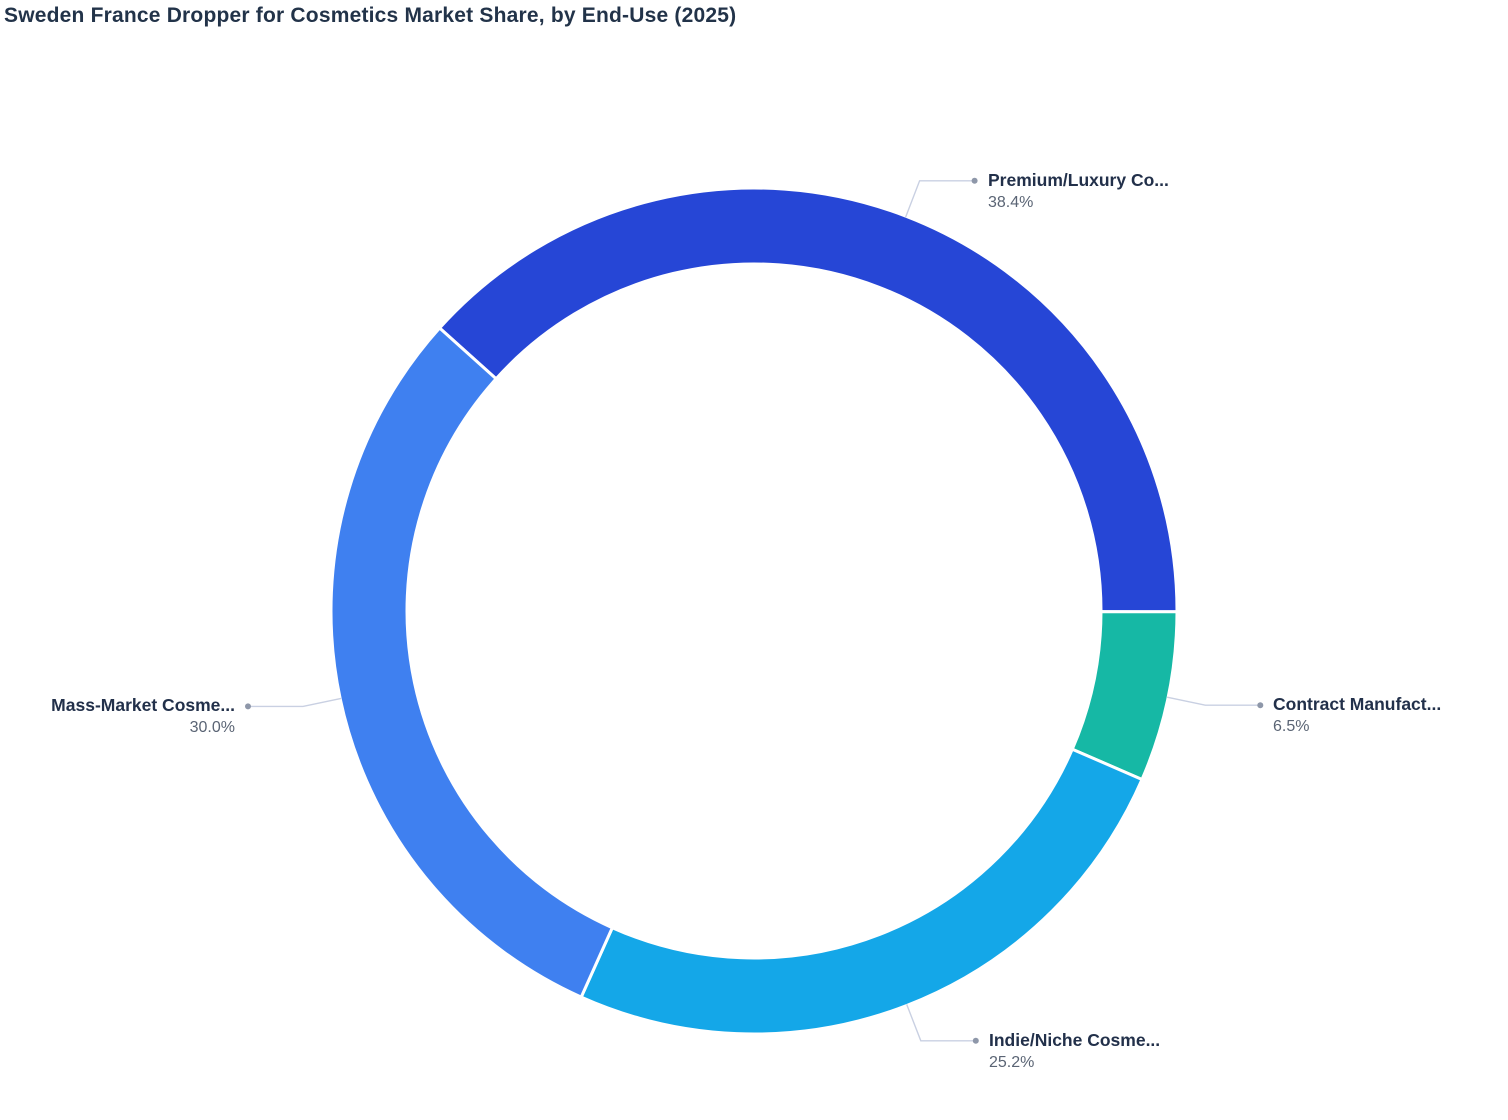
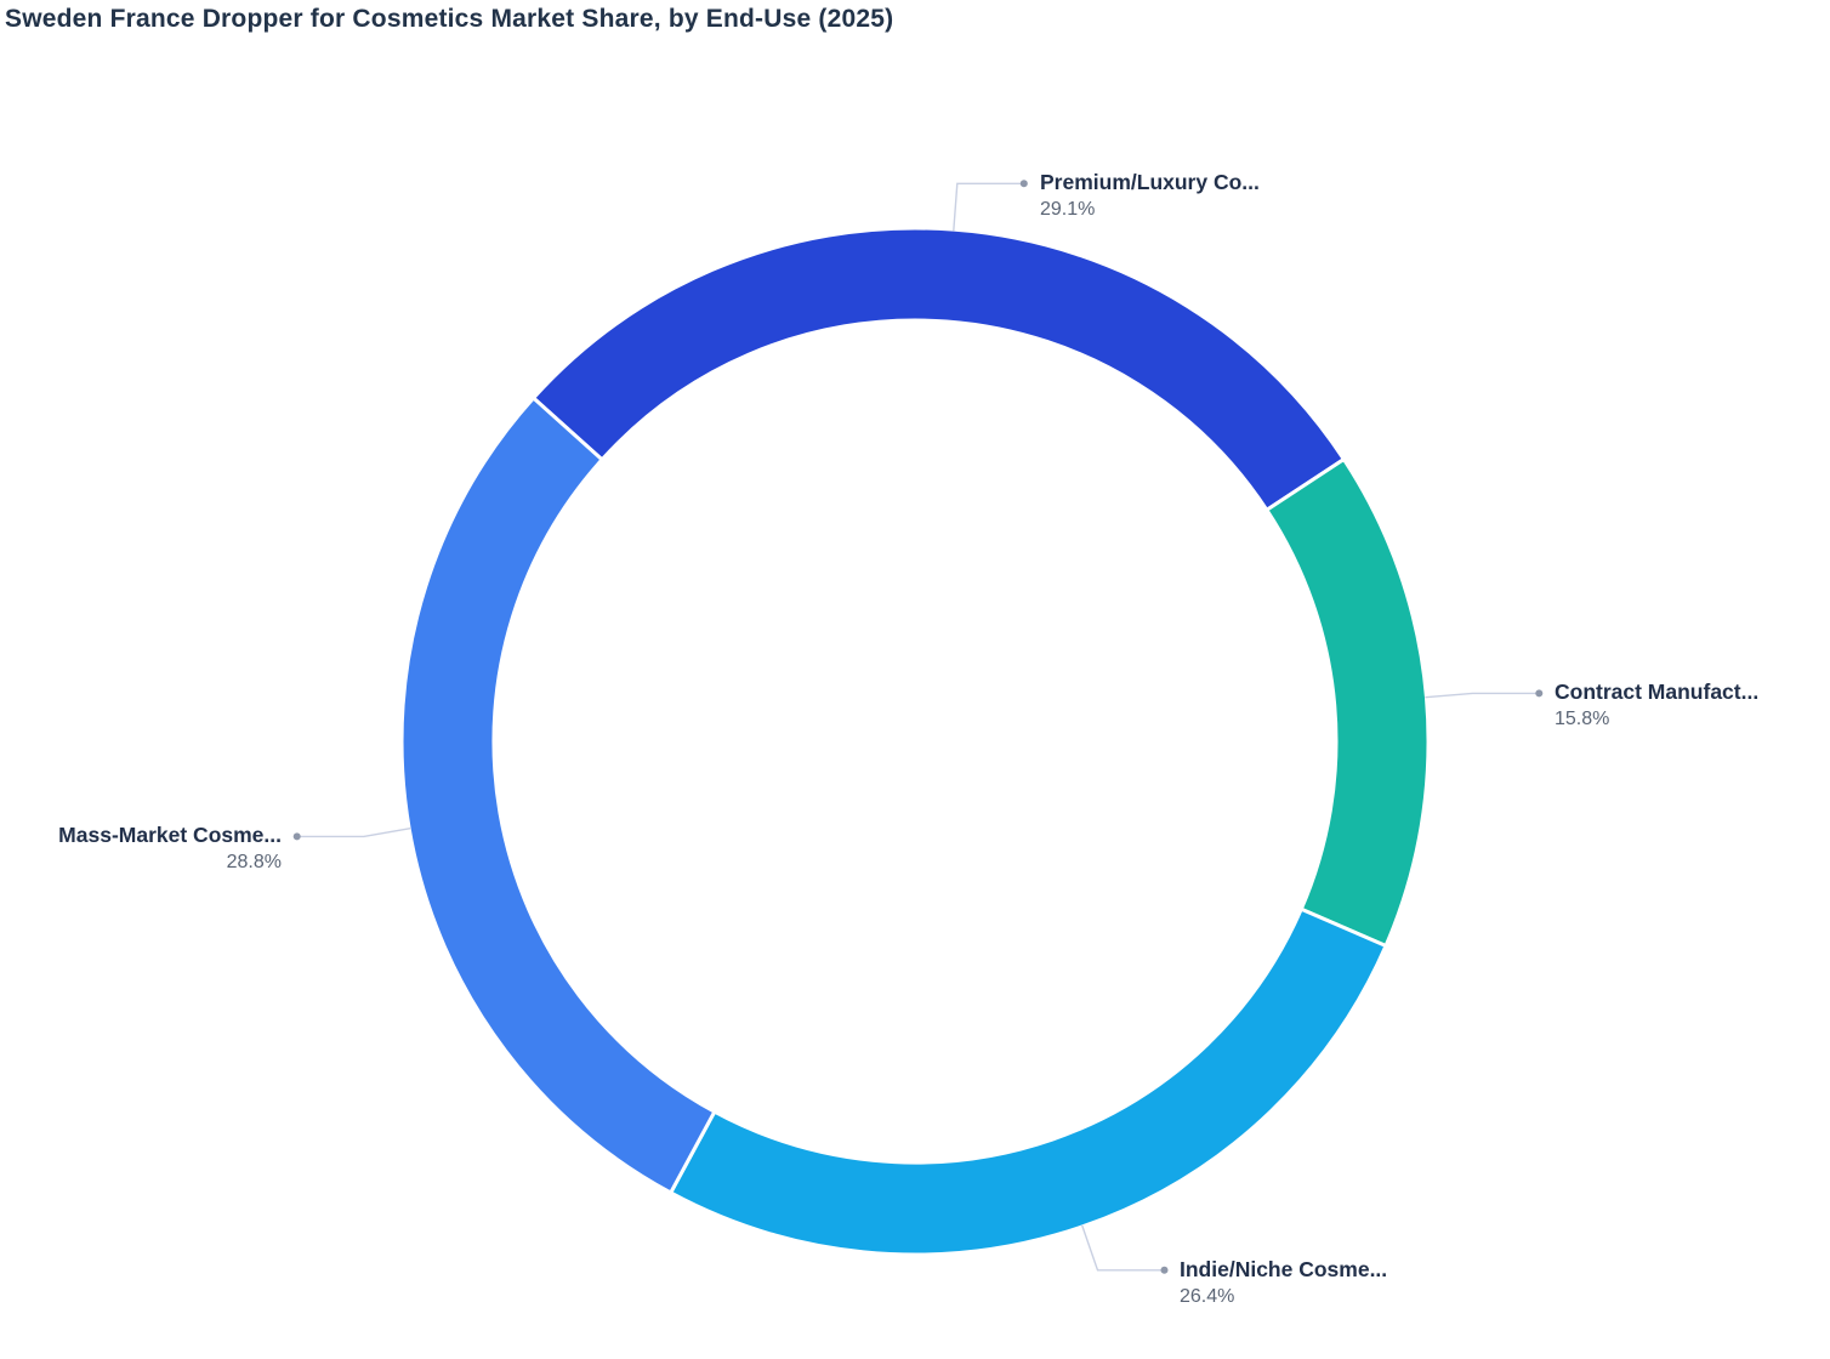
Premium/Luxury Co...: 38.4% -> 29.1%
Contract Manufact...: 6.5% -> 15.8%
Indie/Niche Cosme...: 25.2% -> 26.4%
Mass-Market Cosme...: 30.0% -> 28.8%
